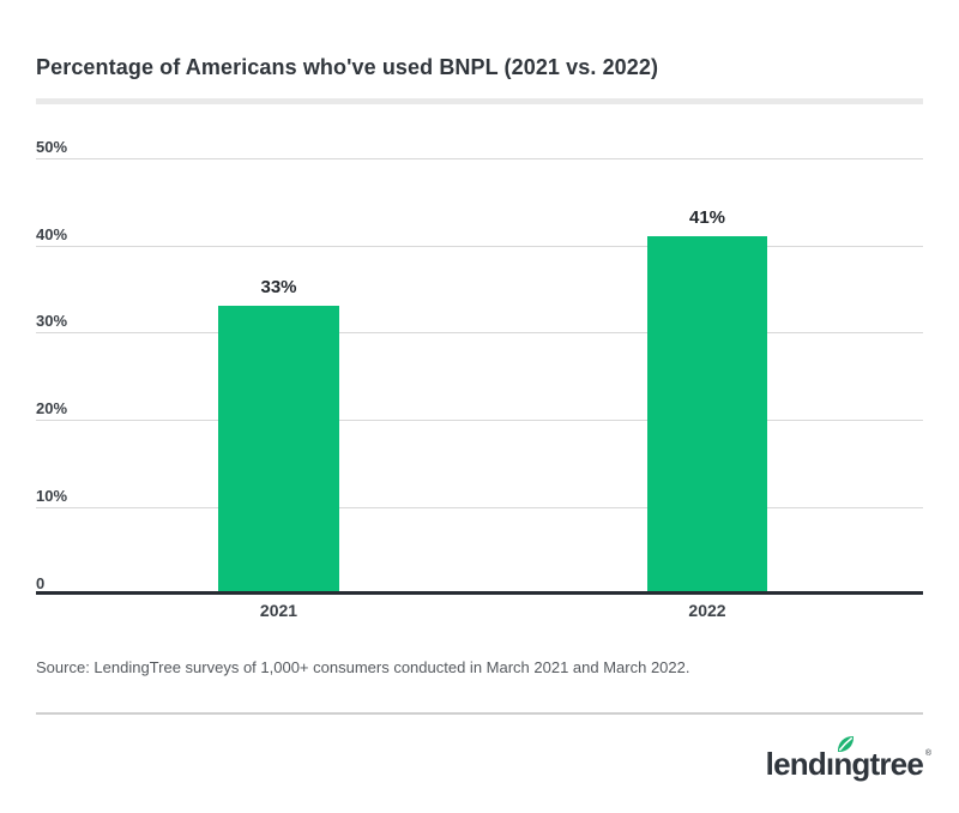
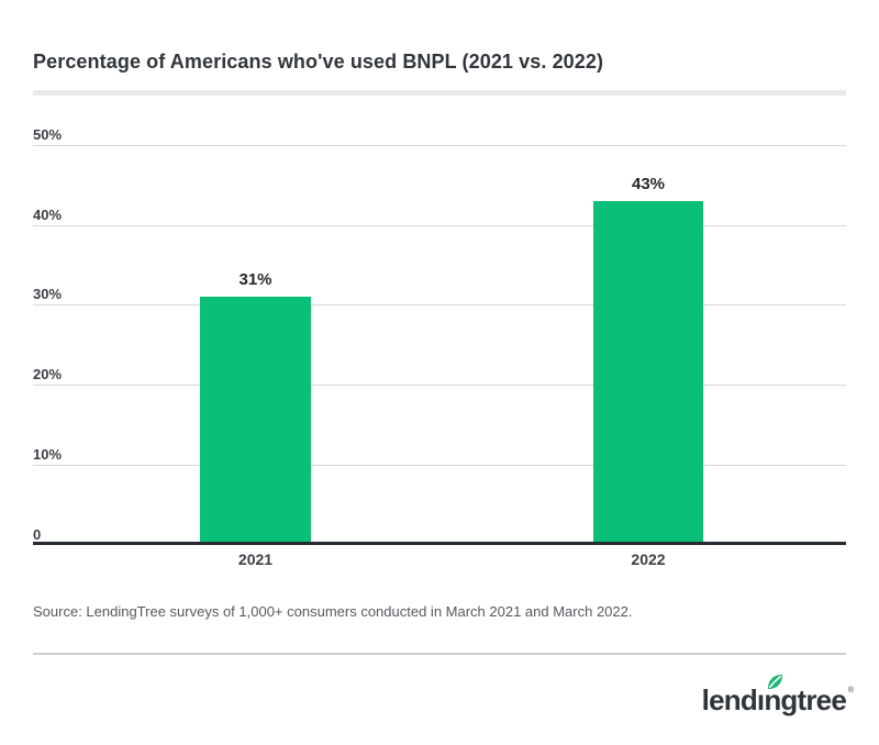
2021: 33% -> 31%
2022: 41% -> 43%
